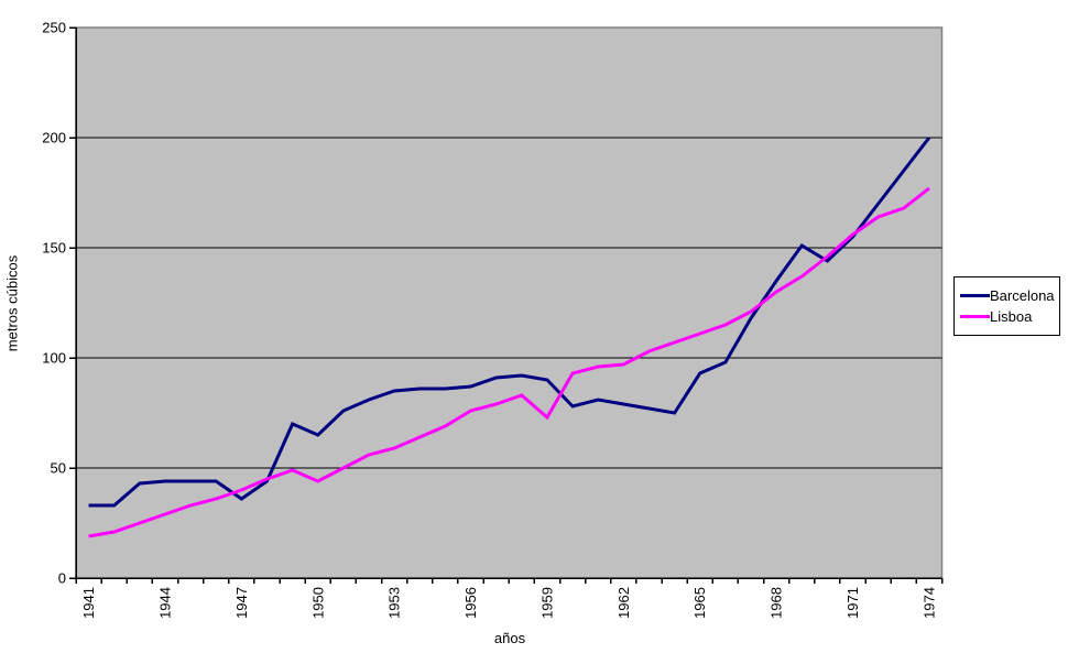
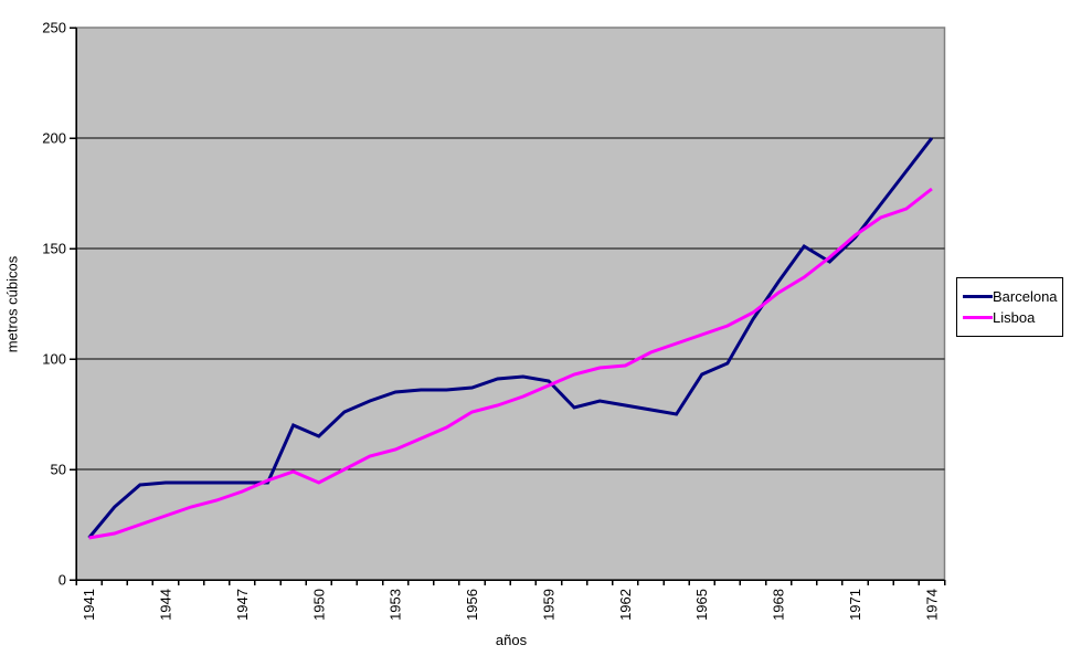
Barcelona/1941: 33 -> 19
Barcelona/1947: 36 -> 44
Lisboa/1959: 73 -> 88
